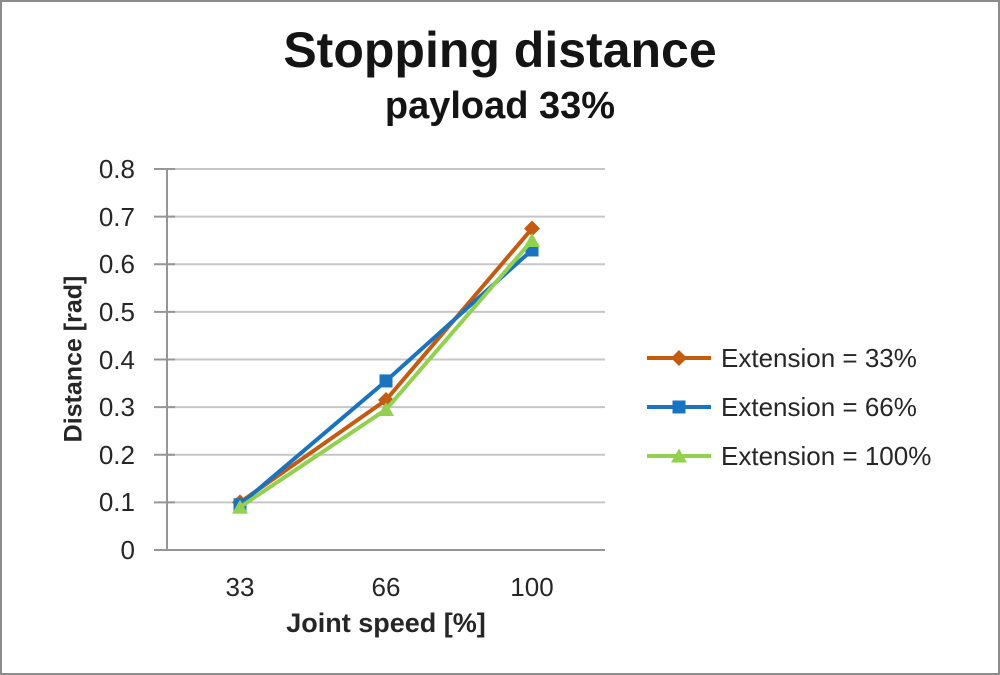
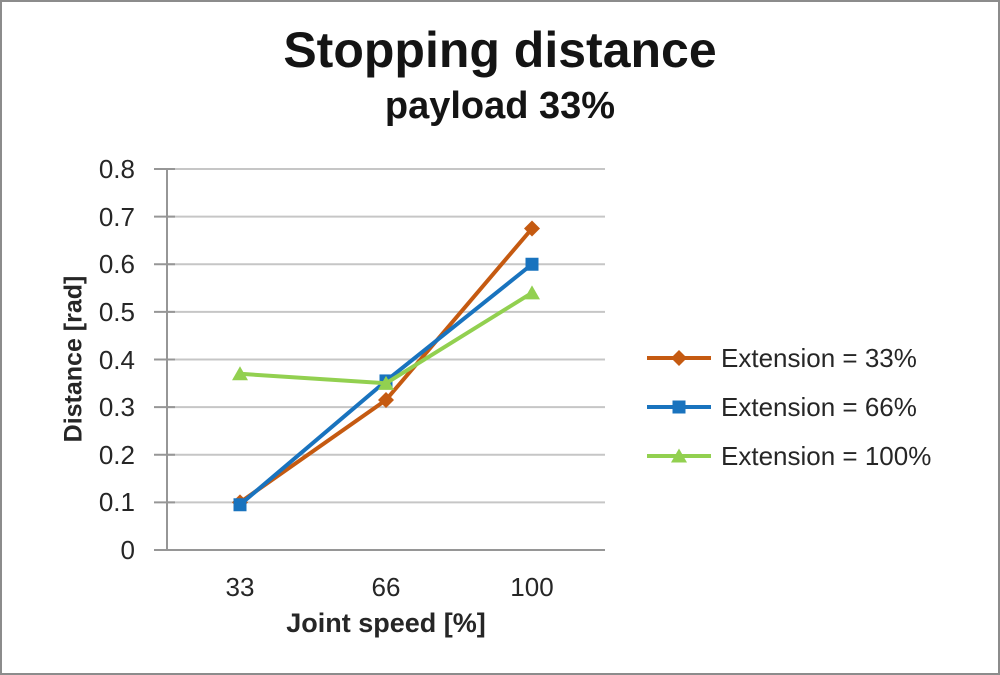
Extension = 100%/33: 0.09 -> 0.37
Extension = 100%/66: 0.29 -> 0.35
Extension = 66%/100: 0.63 -> 0.60
Extension = 100%/100: 0.65 -> 0.54
